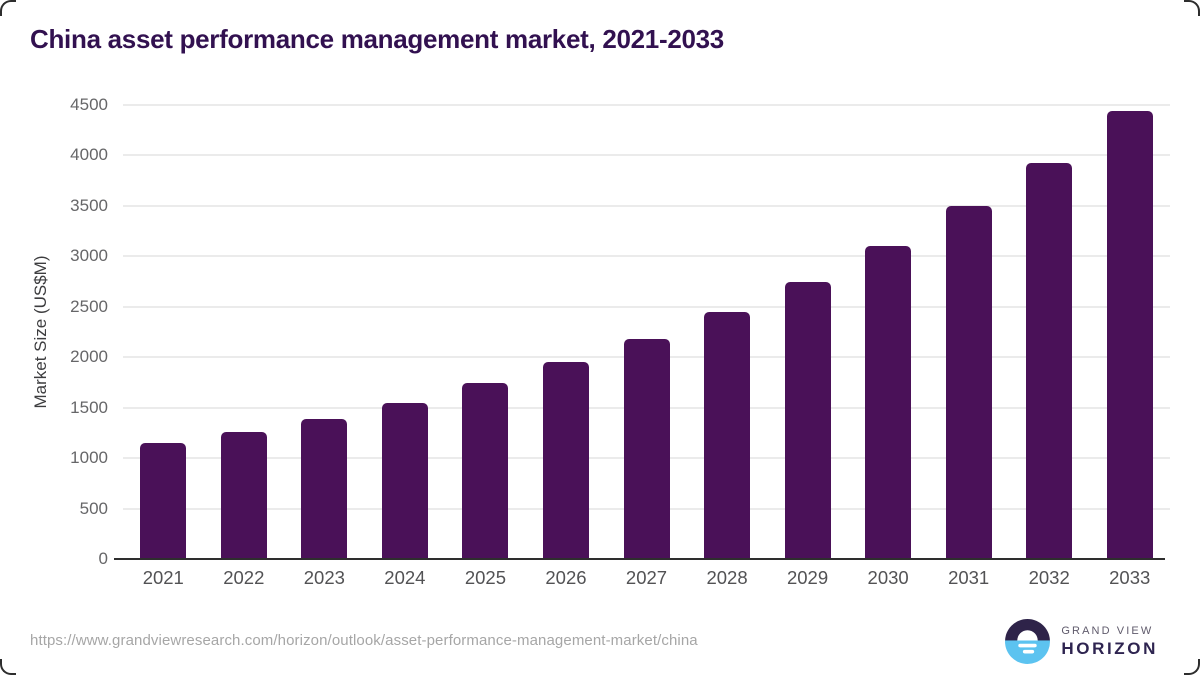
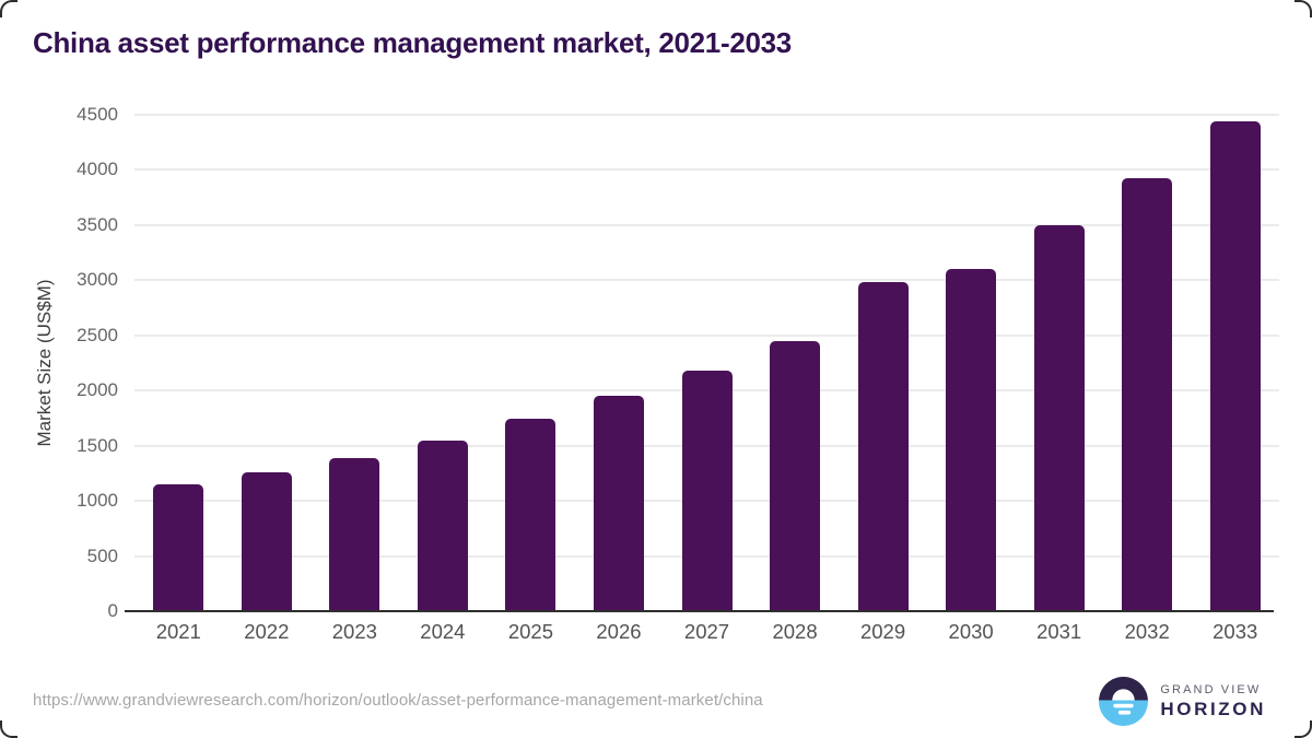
2029: 2750 -> 2980
